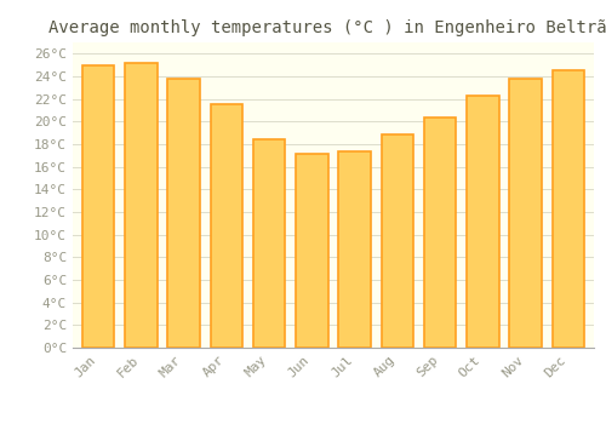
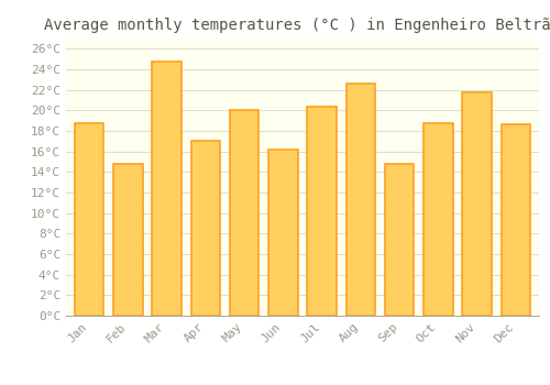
Jan: 25.0°C -> 18.8°C
Feb: 25.2°C -> 14.8°C
Mar: 23.8°C -> 24.8°C
Apr: 21.5°C -> 17.0°C
May: 18.4°C -> 20.0°C
Jun: 17.1°C -> 16.2°C
Jul: 17.4°C -> 20.4°C
Aug: 18.9°C -> 22.6°C
Sep: 20.4°C -> 14.8°C
Oct: 22.3°C -> 18.8°C
Nov: 23.8°C -> 21.8°C
Dec: 24.5°C -> 18.6°C
